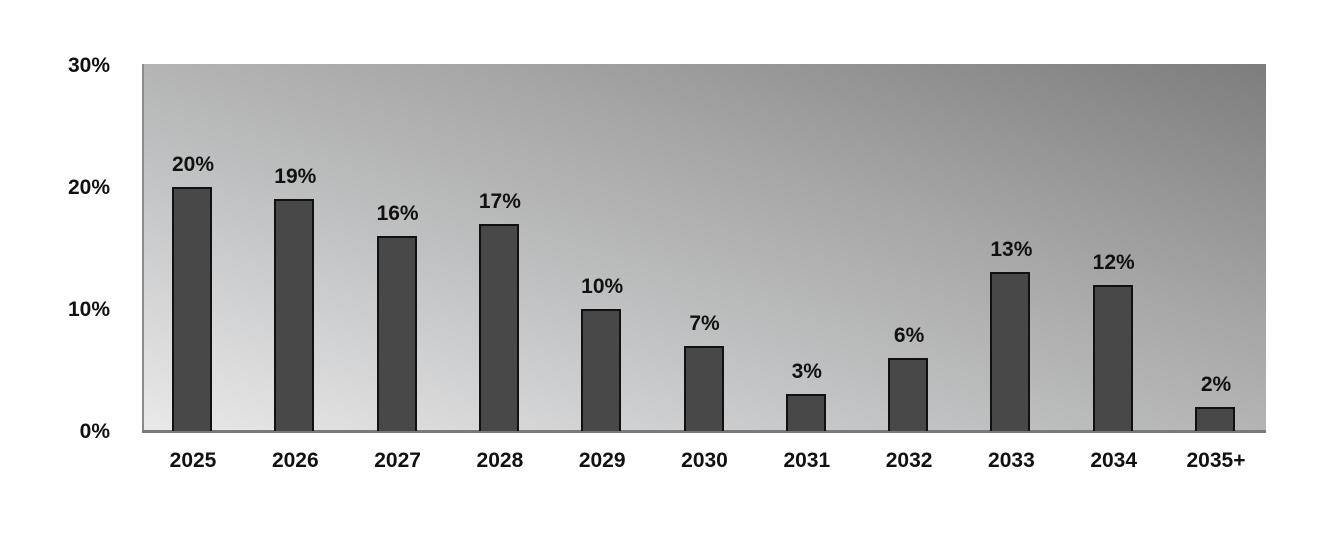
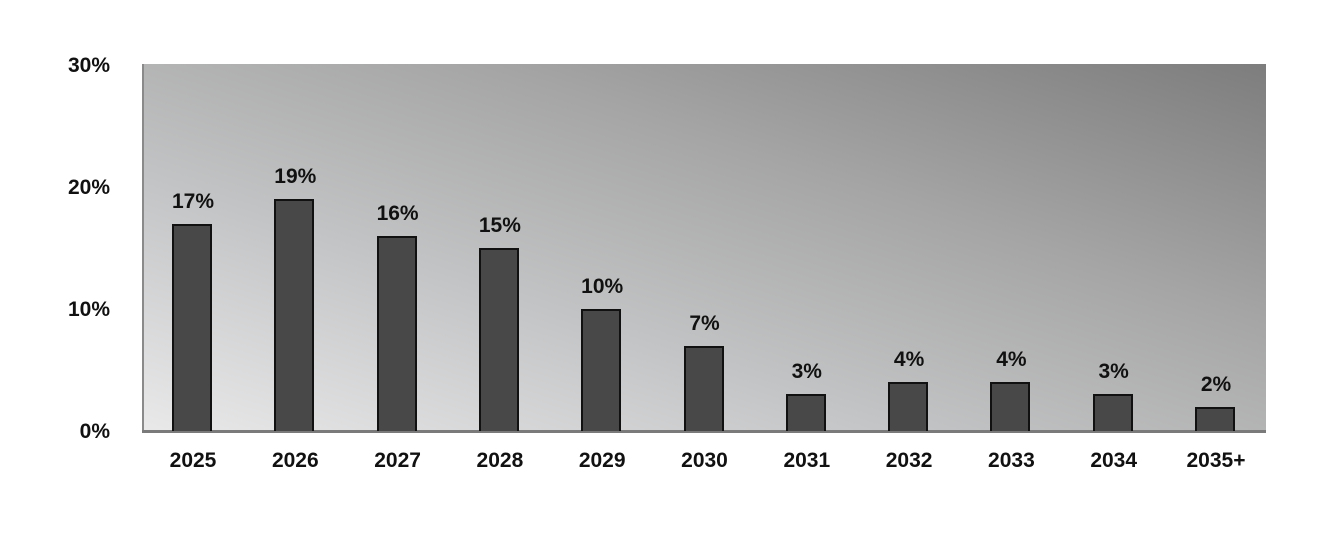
2025: 20% -> 17%
2028: 17% -> 15%
2032: 6% -> 4%
2033: 13% -> 4%
2034: 12% -> 3%
